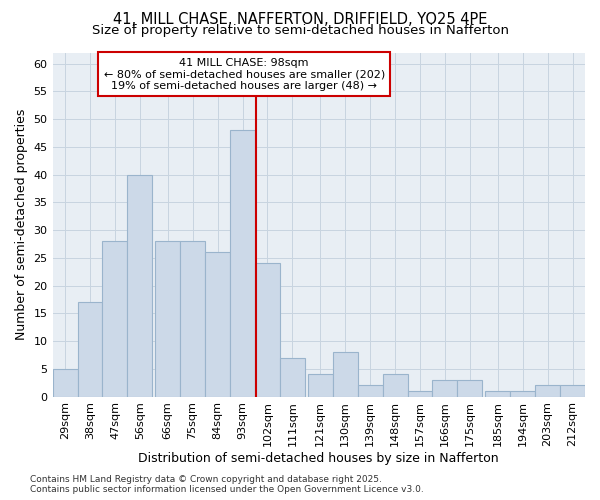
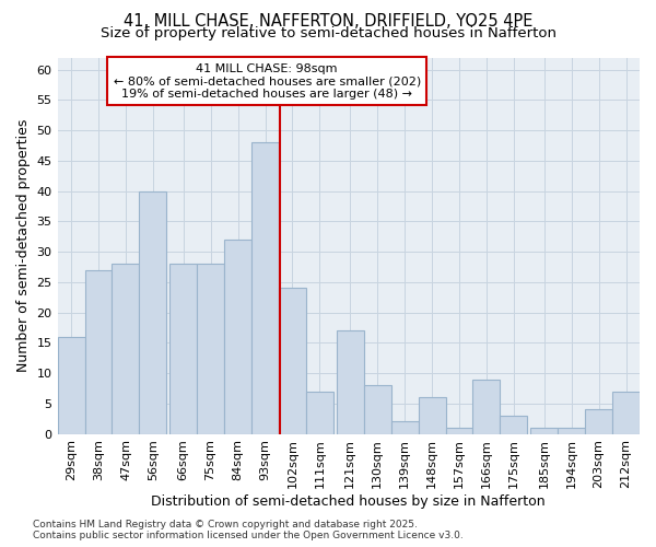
29sqm: 5 -> 16
38sqm: 17 -> 27
84sqm: 26 -> 32
121sqm: 4 -> 17
148sqm: 4 -> 6
166sqm: 3 -> 9
203sqm: 2 -> 4
212sqm: 2 -> 7
